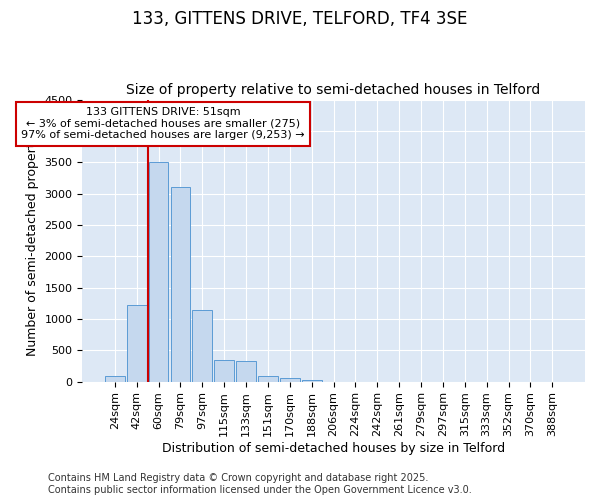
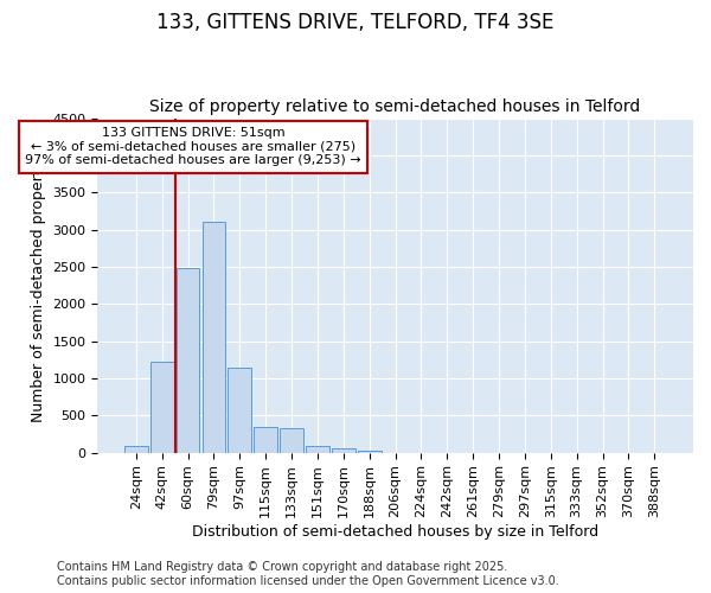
60sqm: 3510 -> 2480
